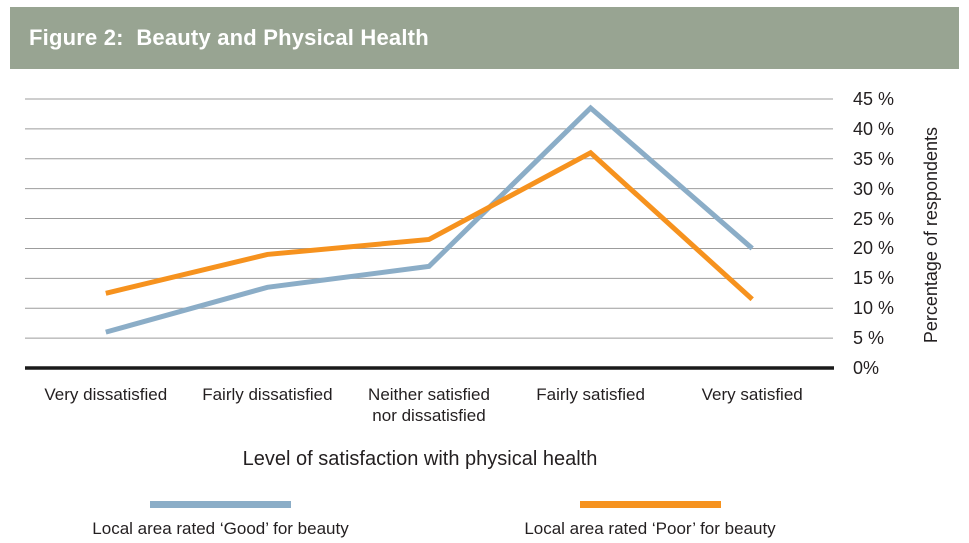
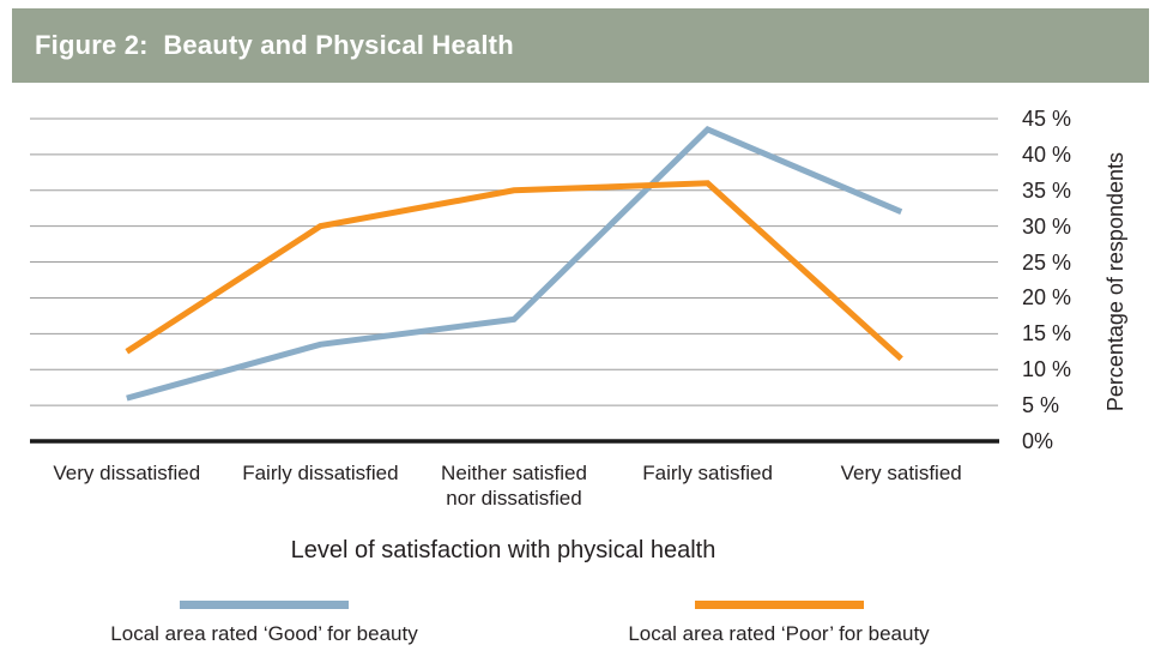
Local area rated ‘Poor’ for beauty/Fairly dissatisfied: 19% -> 30%
Local area rated ‘Poor’ for beauty/Neither satisfied nor dissatisfied: 22% -> 35%
Local area rated ‘Good’ for beauty/Very satisfied: 20% -> 32%
